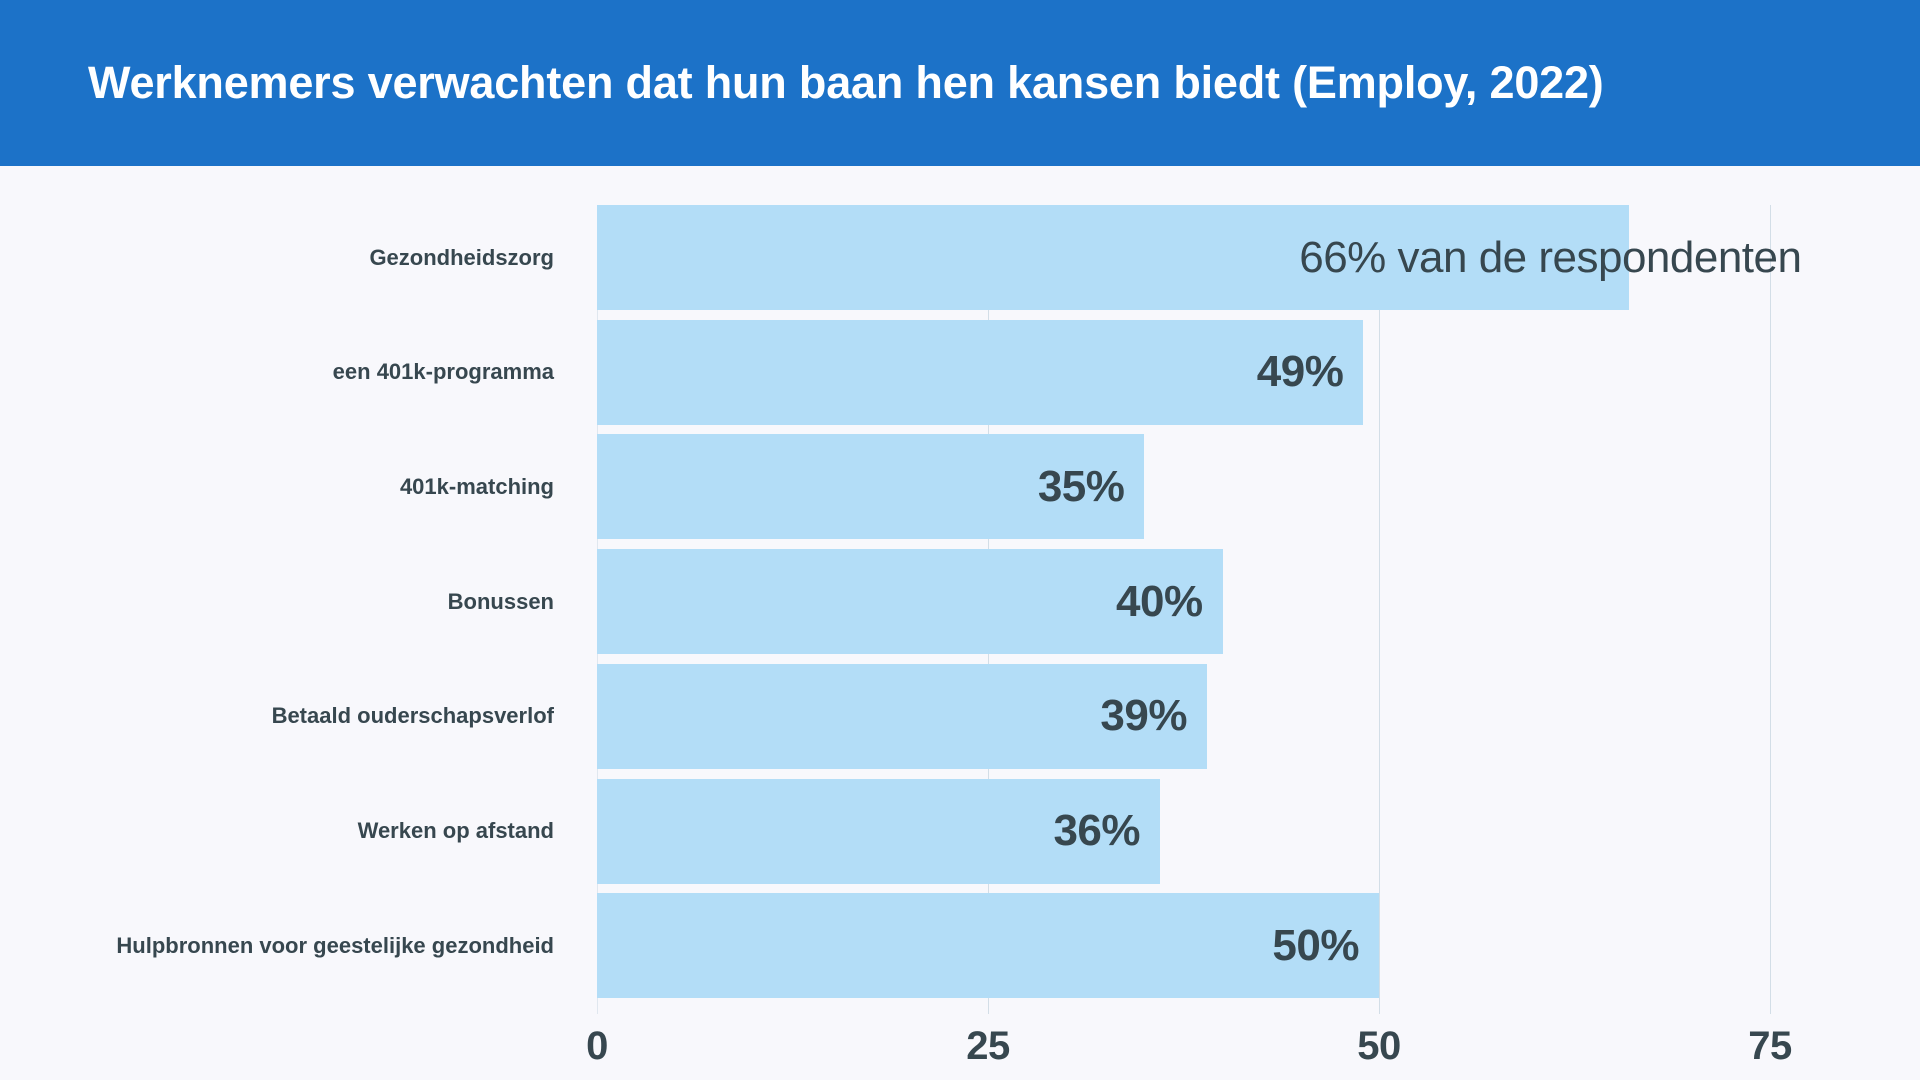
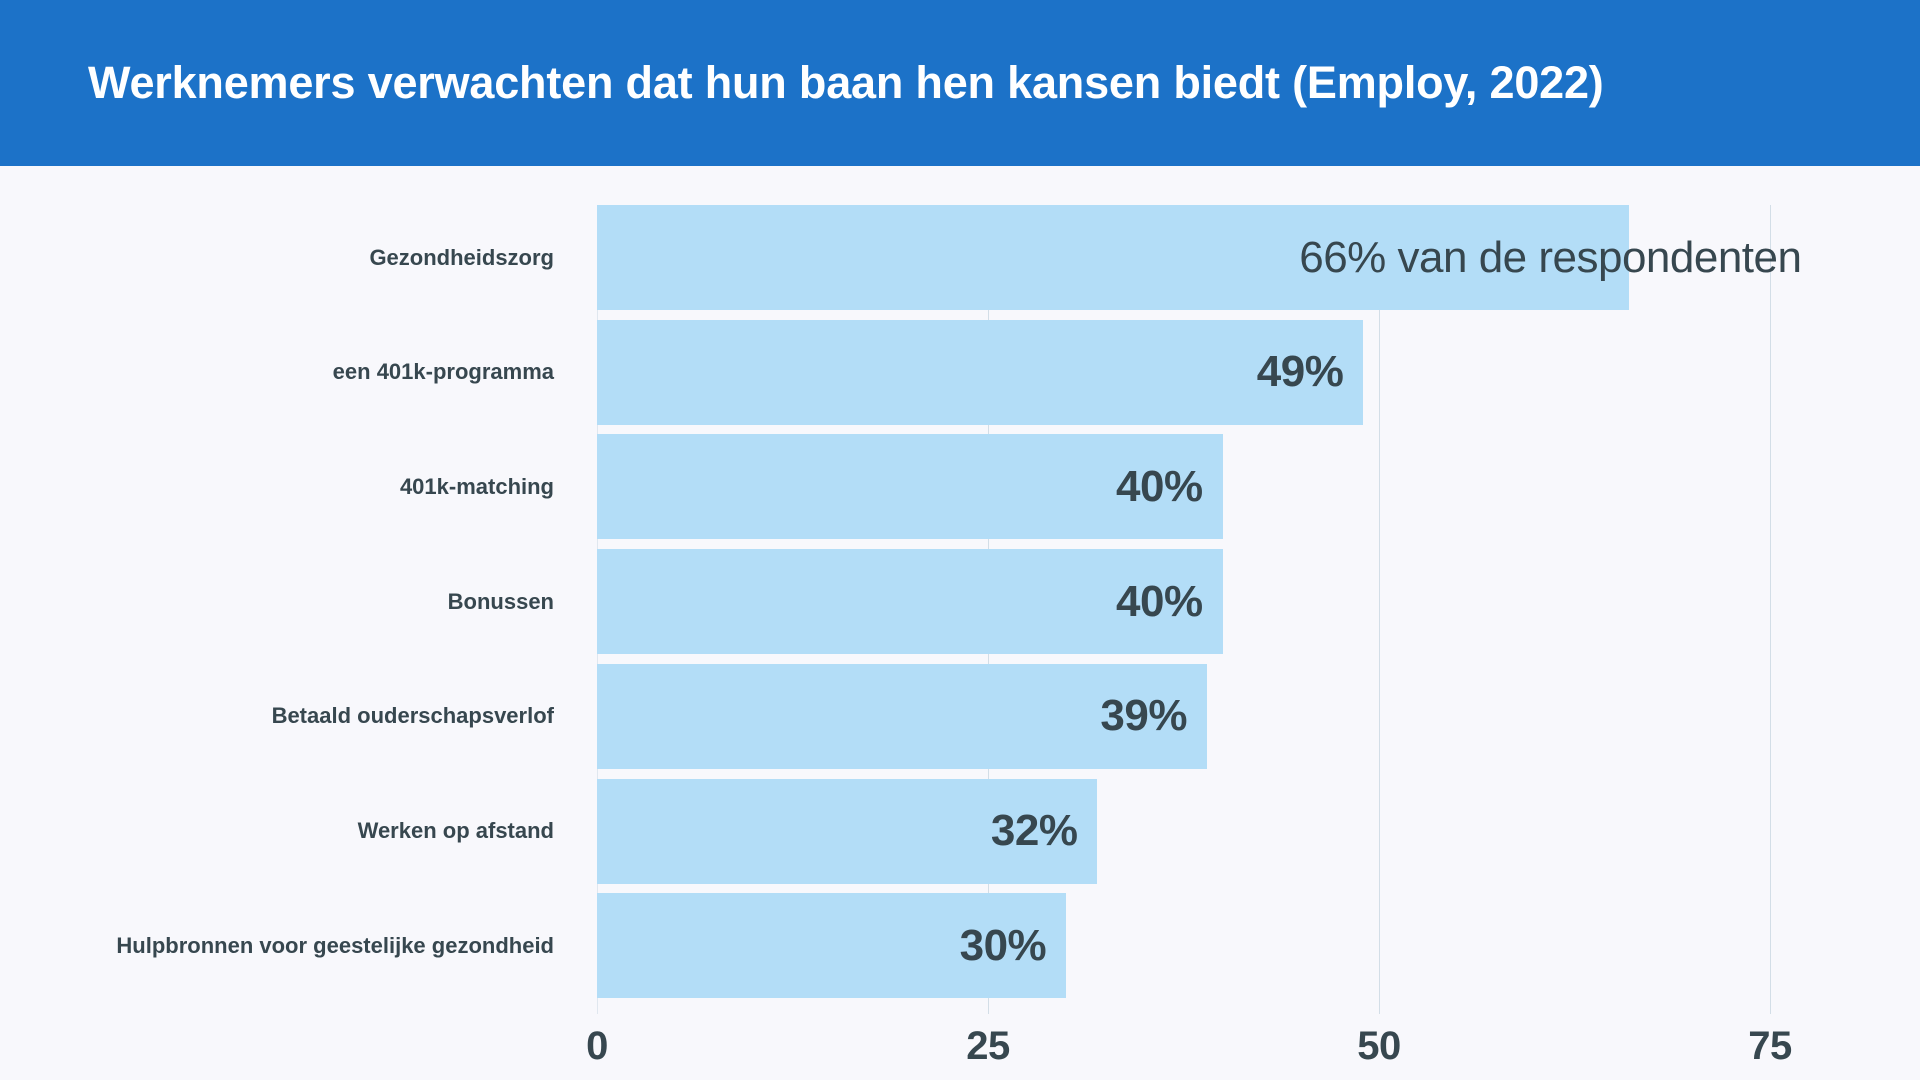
401k-matching: 35% -> 40%
Werken op afstand: 36% -> 32%
Hulpbronnen voor geestelijke gezondheid: 50% -> 30%
